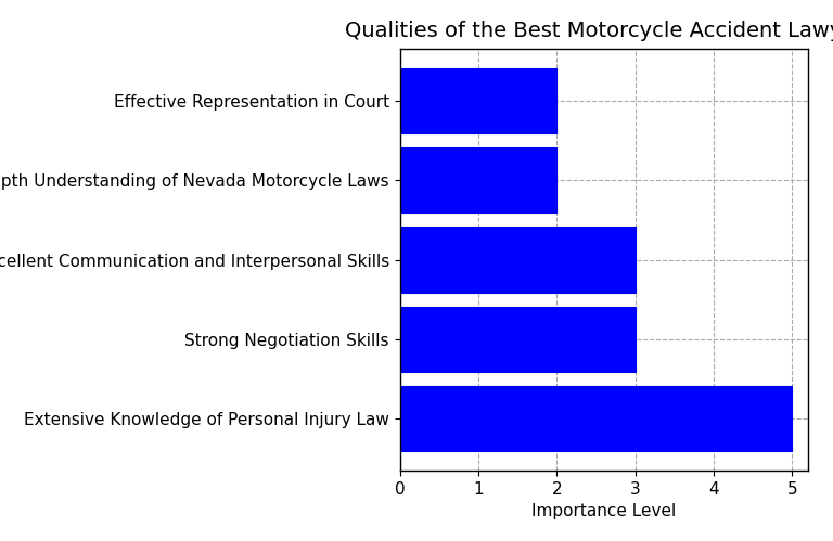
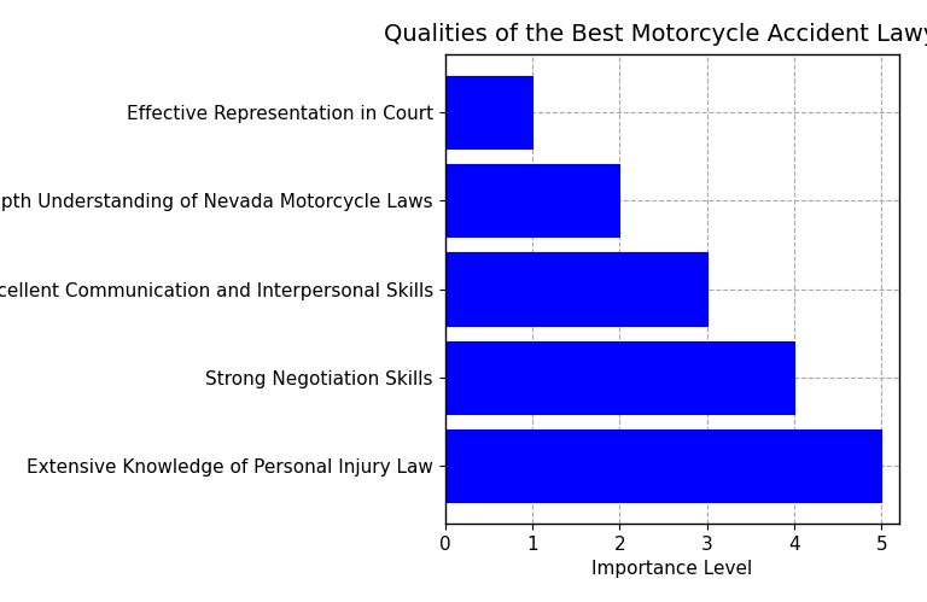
Effective Representation in Court: 2 -> 1
Strong Negotiation Skills: 3 -> 4
